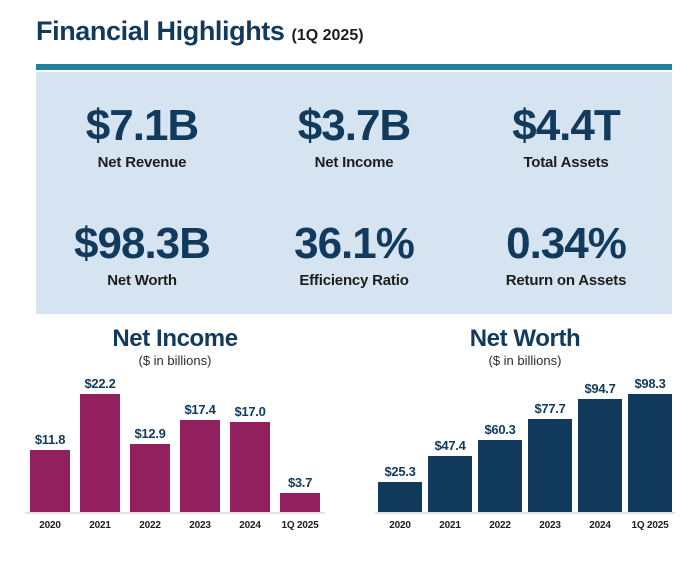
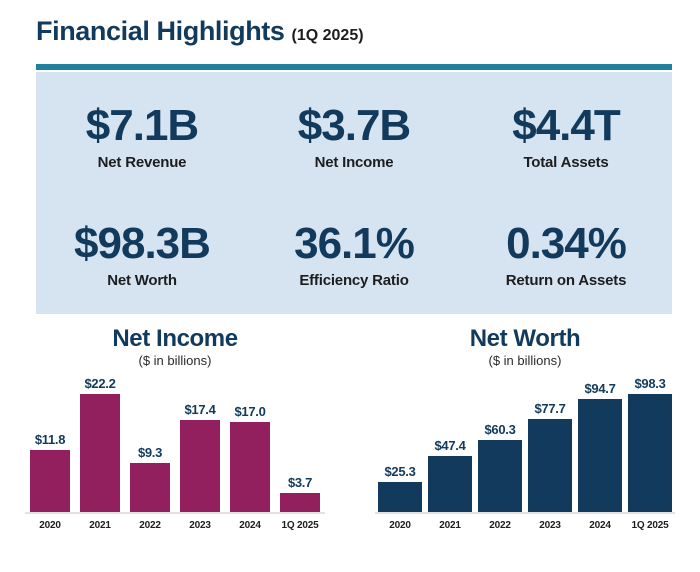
Net Income/2022: $12.9 -> $9.3
